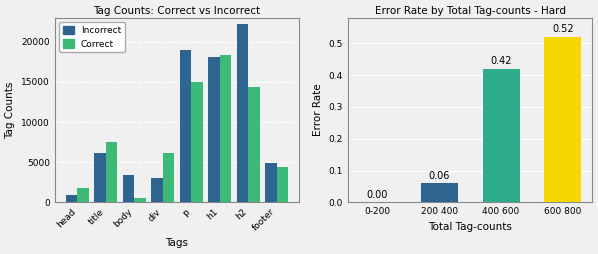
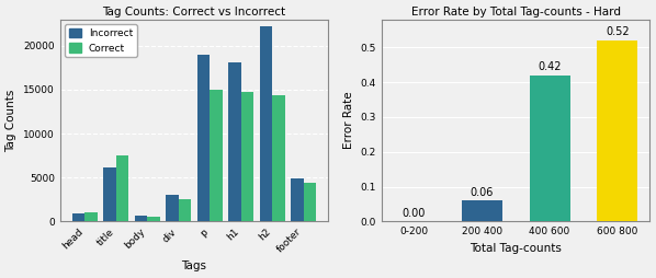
Tag Counts: Correct vs Incorrect/Correct/head: 1800 -> 1000
Tag Counts: Correct vs Incorrect/Incorrect/body: 3400 -> 700
Tag Counts: Correct vs Incorrect/Correct/div: 6200 -> 2500
Tag Counts: Correct vs Incorrect/Correct/h1: 18400 -> 14800
